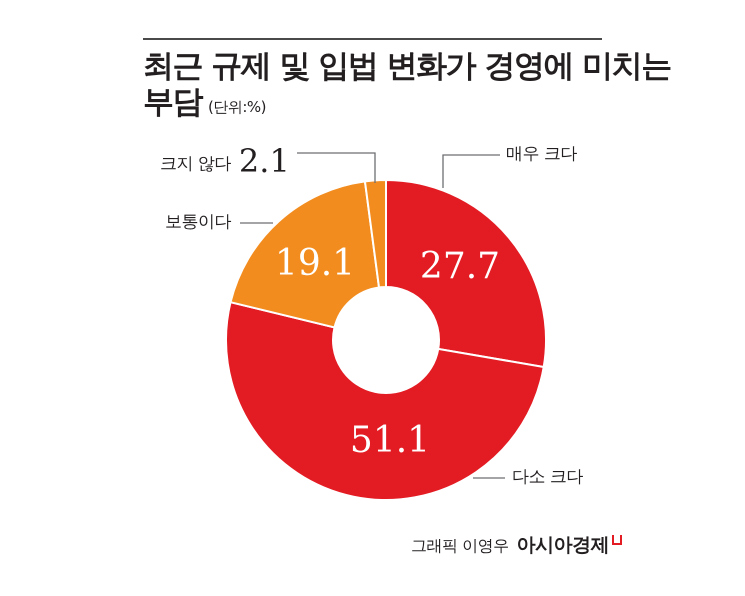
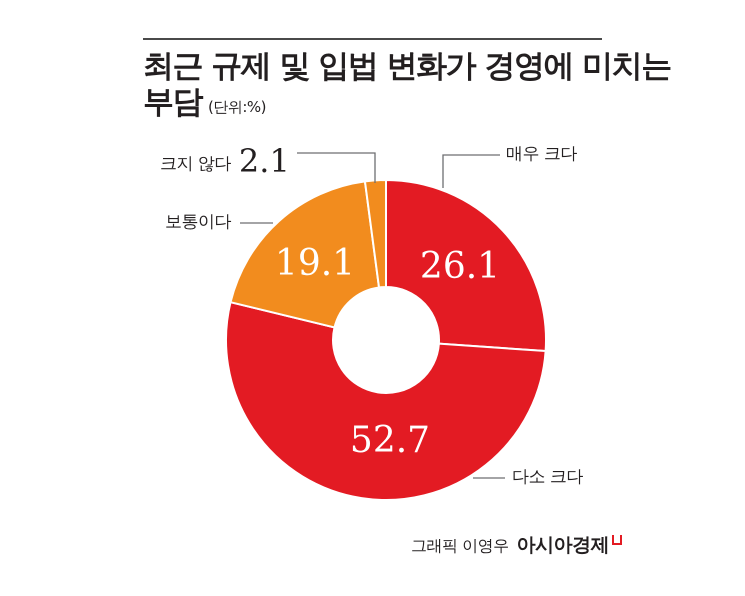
매우 크다: 27.7 -> 26.1
다소 크다: 51.1 -> 52.7
